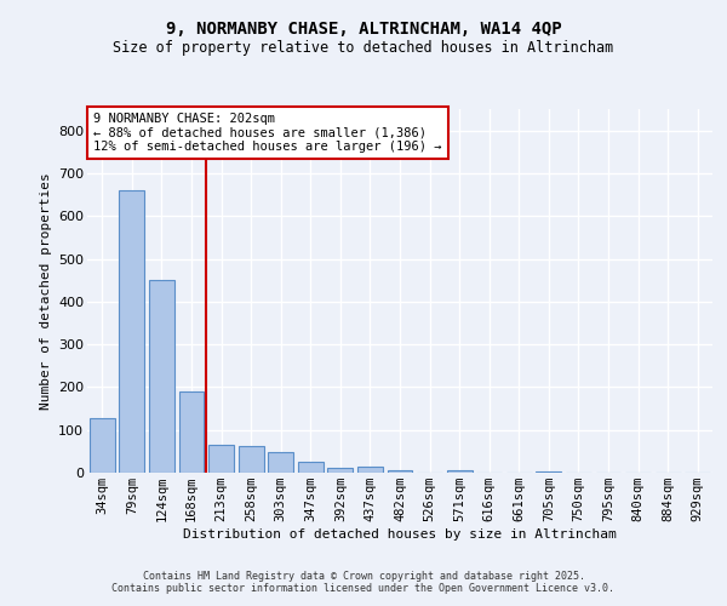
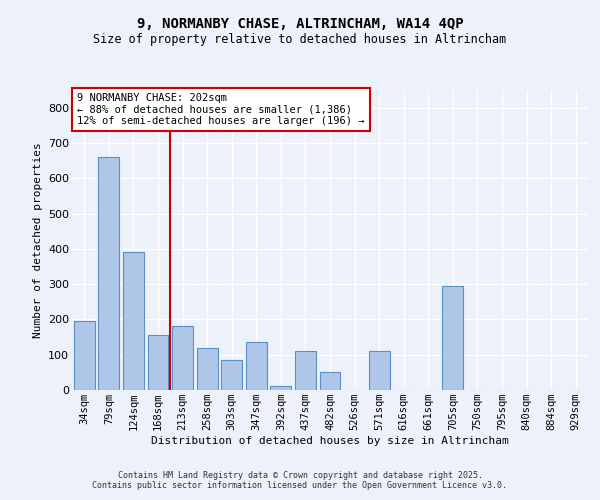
34sqm: 128 -> 195
124sqm: 450 -> 390
168sqm: 190 -> 155
213sqm: 65 -> 180
258sqm: 63 -> 120
303sqm: 47 -> 85
347sqm: 25 -> 135
437sqm: 13 -> 110
482sqm: 7 -> 50
571sqm: 5 -> 110
705sqm: 4 -> 295
